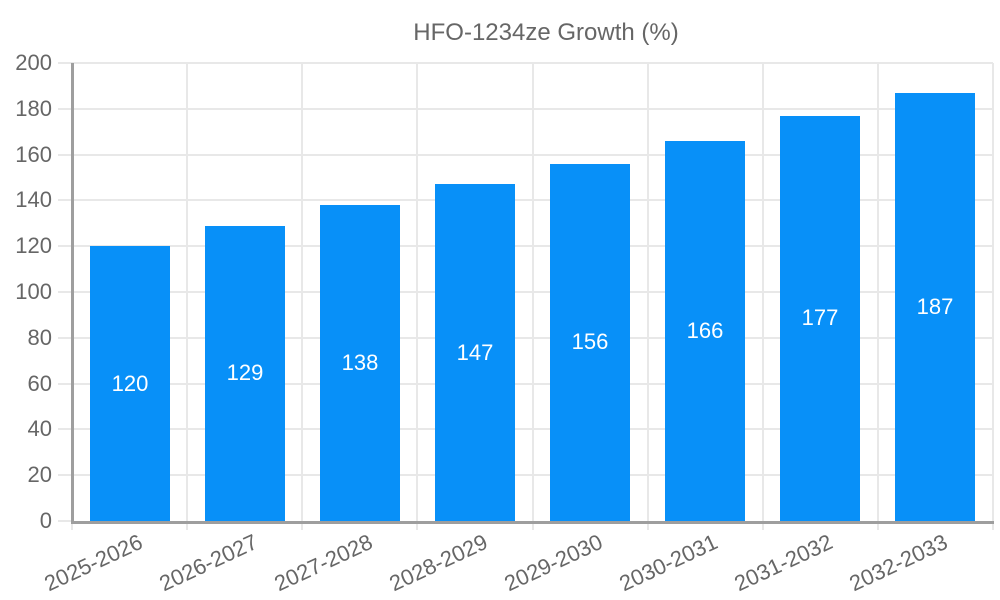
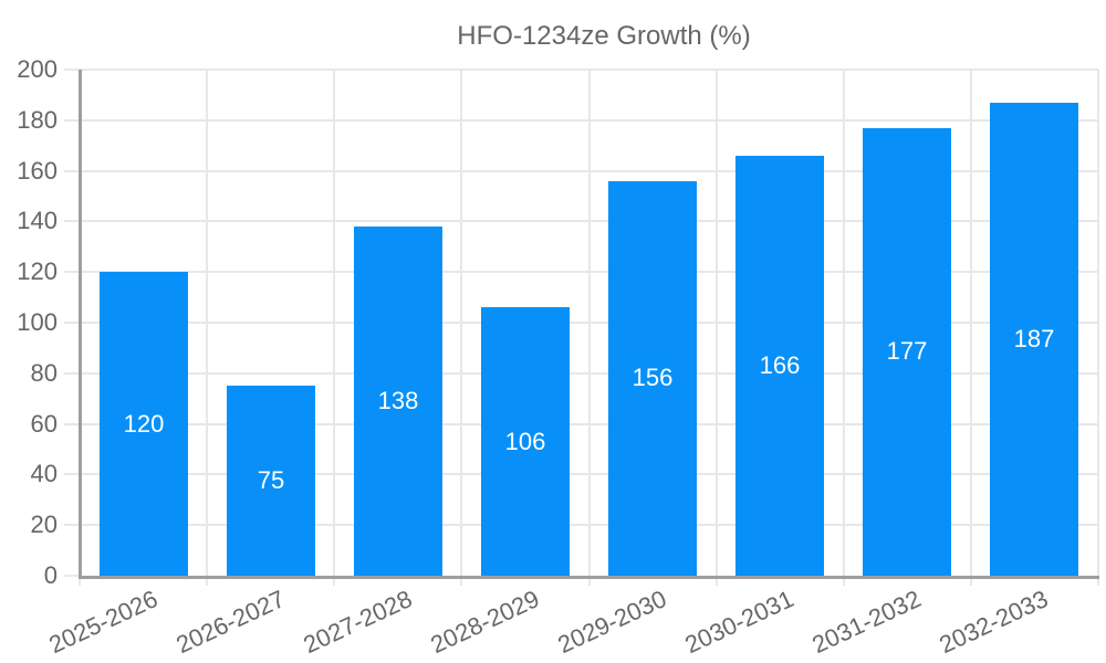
2026-2027: 129 -> 75
2028-2029: 147 -> 106
